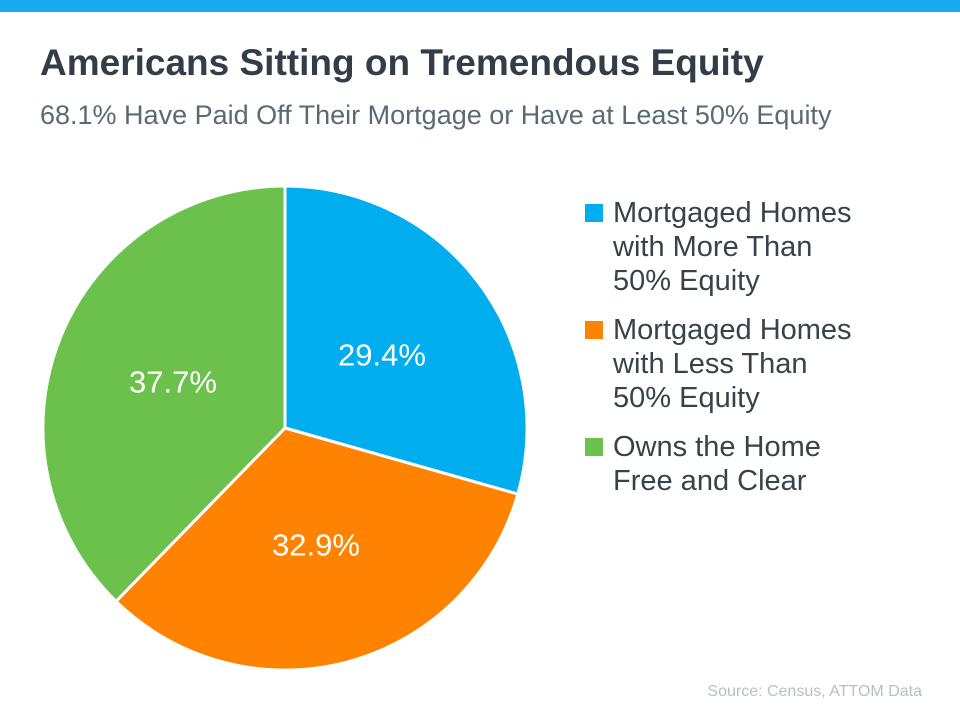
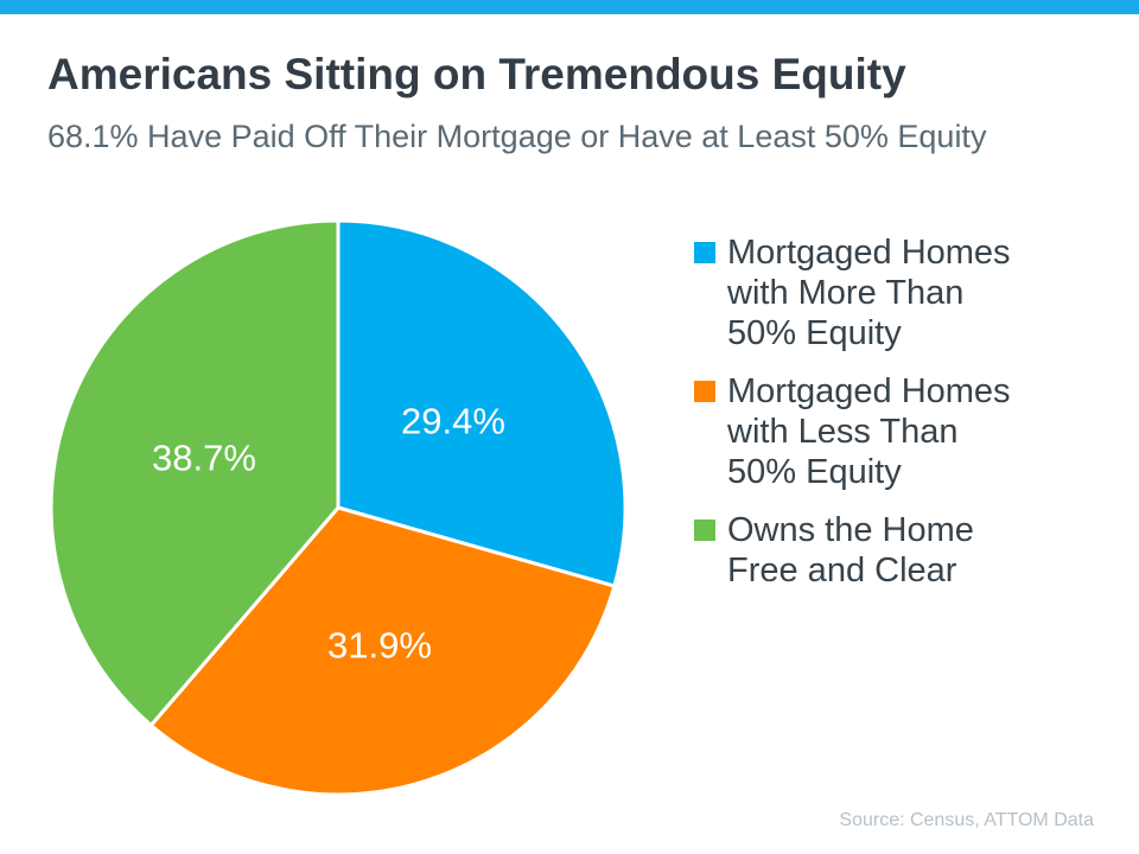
Mortgaged Homes with Less Than 50% Equity: 32.9% -> 31.9%
Owns the Home Free and Clear: 37.7% -> 38.7%
